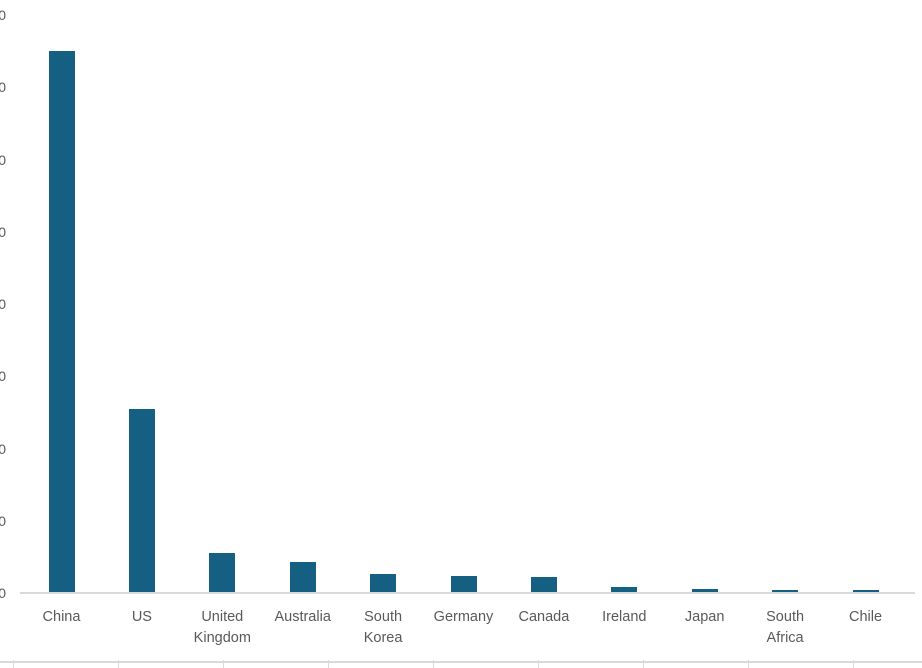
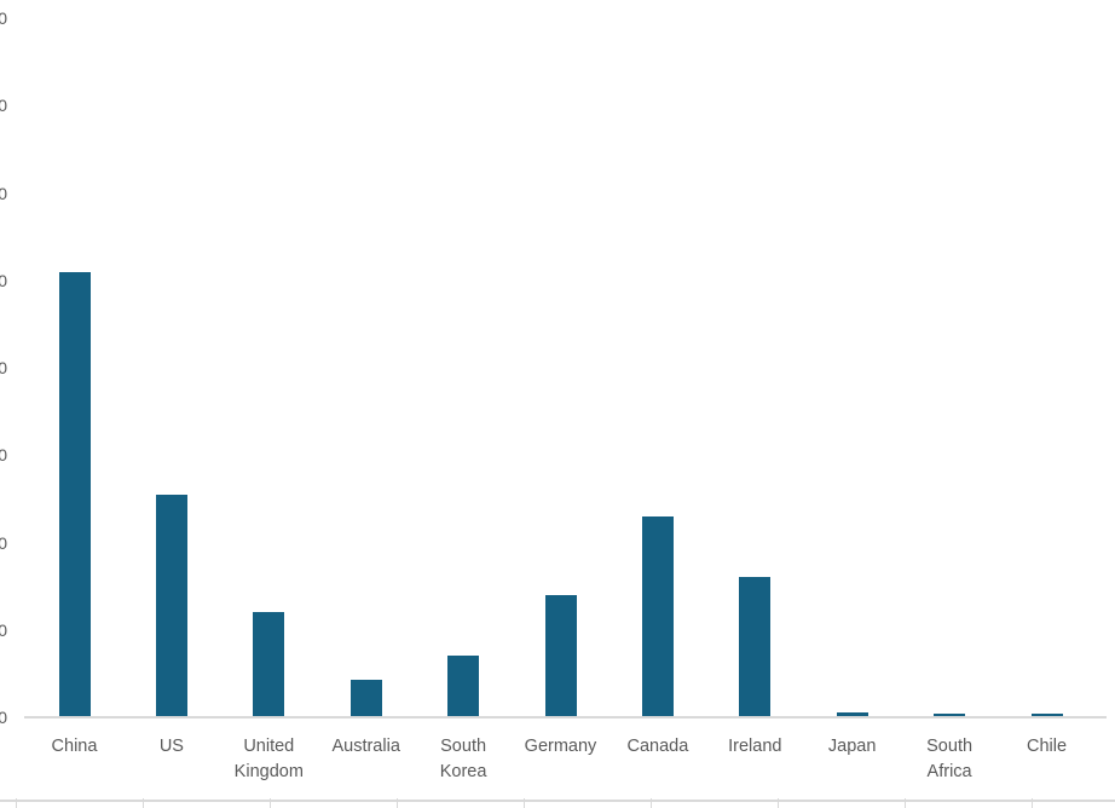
China: 750 -> 510
United Kingdom: 60 -> 120
South Korea: 30 -> 70
Germany: 20 -> 140
Canada: 20 -> 230
Ireland: 10 -> 160
